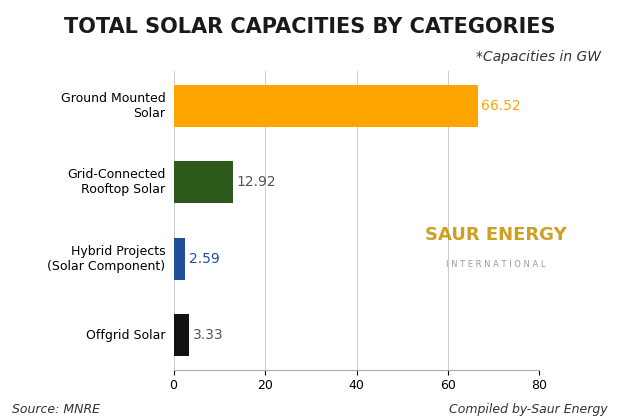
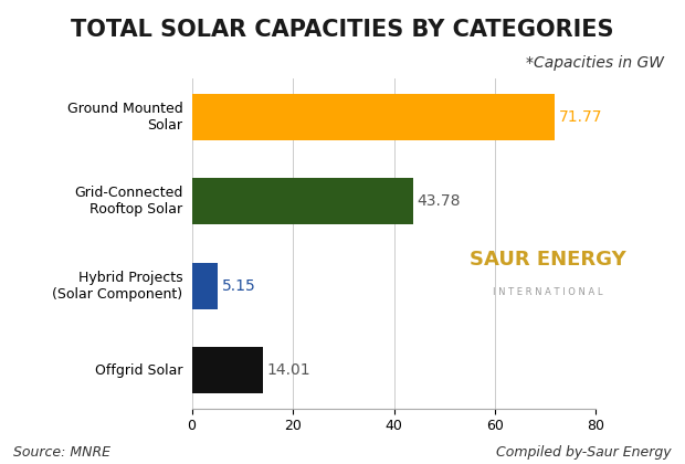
Ground Mounted Solar: 66.52 -> 71.77
Grid-Connected Rooftop Solar: 12.92 -> 43.78
Hybrid Projects (Solar Component): 2.59 -> 5.15
Offgrid Solar: 3.33 -> 14.01
